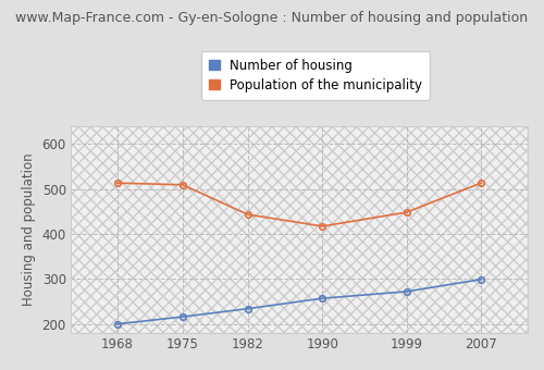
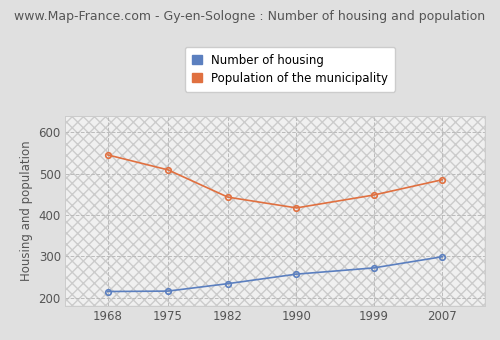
Number of housing/1968: 200 -> 215
Population of the municipality/1968: 513 -> 545
Population of the municipality/2007: 513 -> 485
